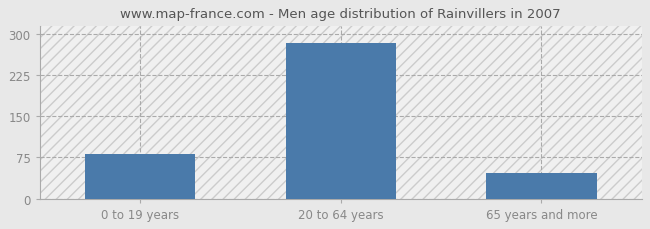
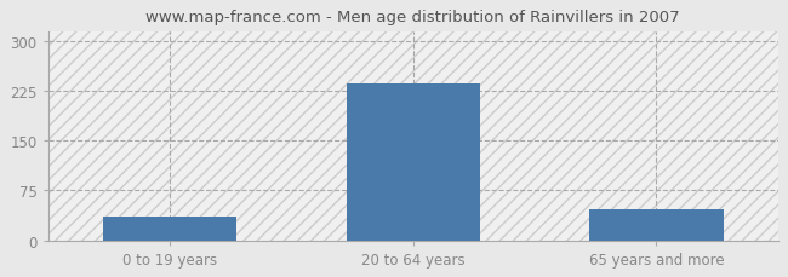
0 to 19 years: 82 -> 36
20 to 64 years: 283 -> 236
